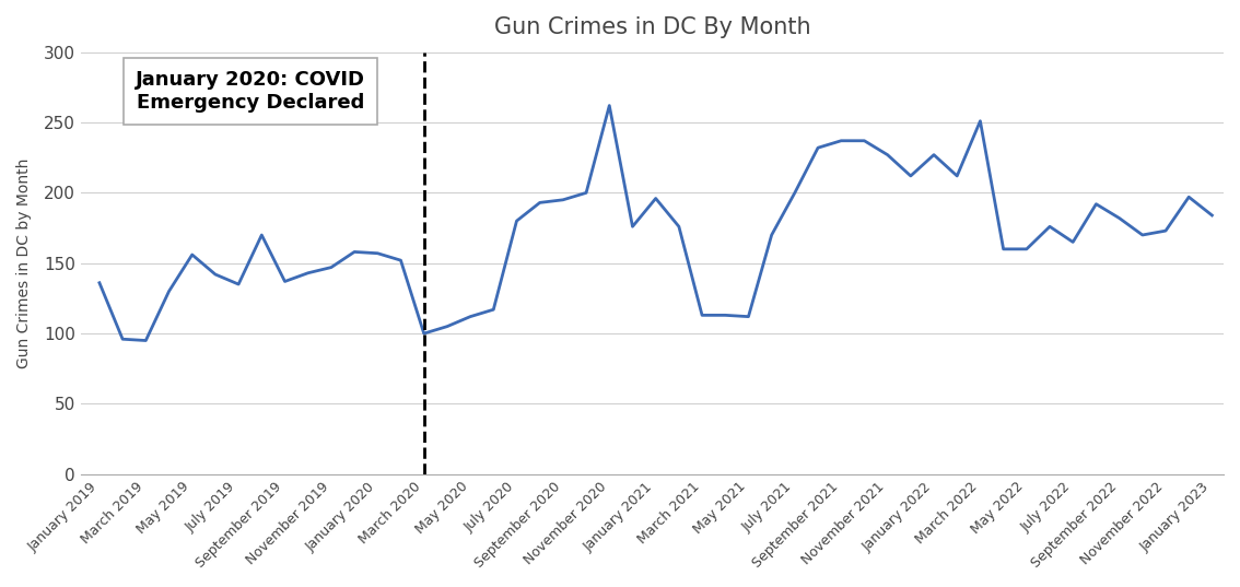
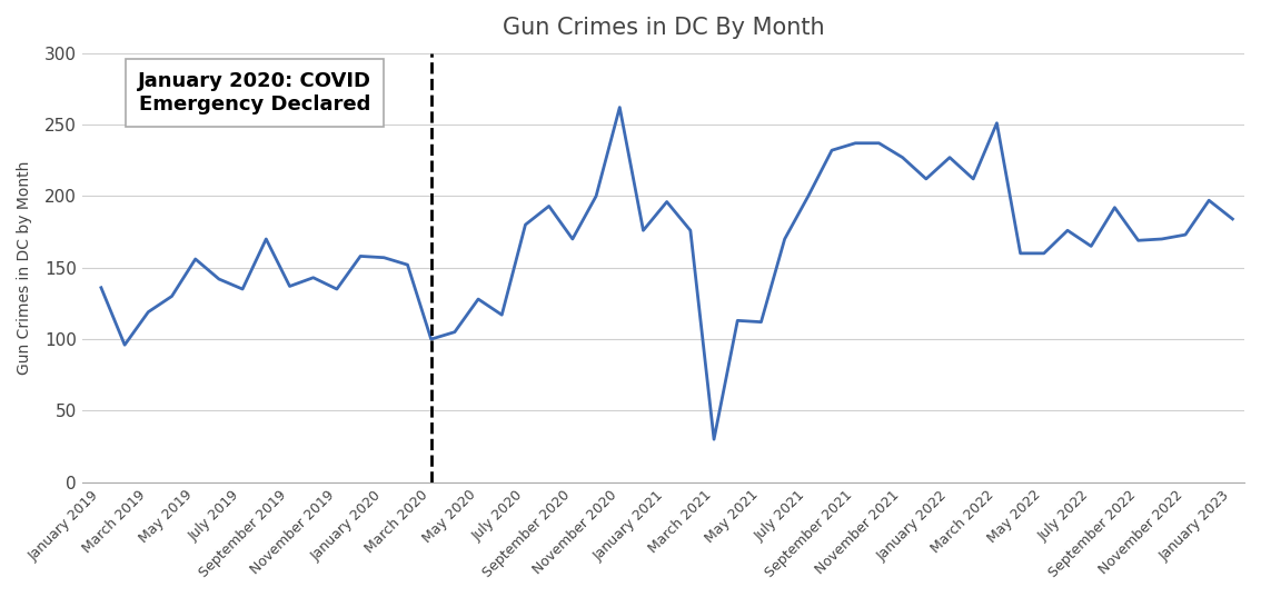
March 2019: 95 -> 119
November 2019: 147 -> 135
May 2020: 112 -> 128
September 2020: 195 -> 170
March 2021: 113 -> 30
September 2022: 182 -> 169
